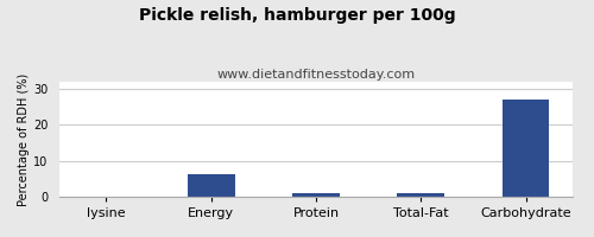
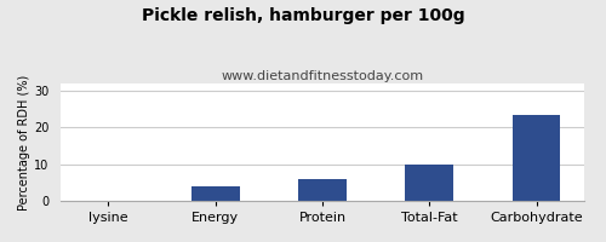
Energy: 6.2 -> 4.0
Protein: 1.0 -> 6.0
Total-Fat: 1.1 -> 10.0
Carbohydrate: 27.0 -> 23.5
